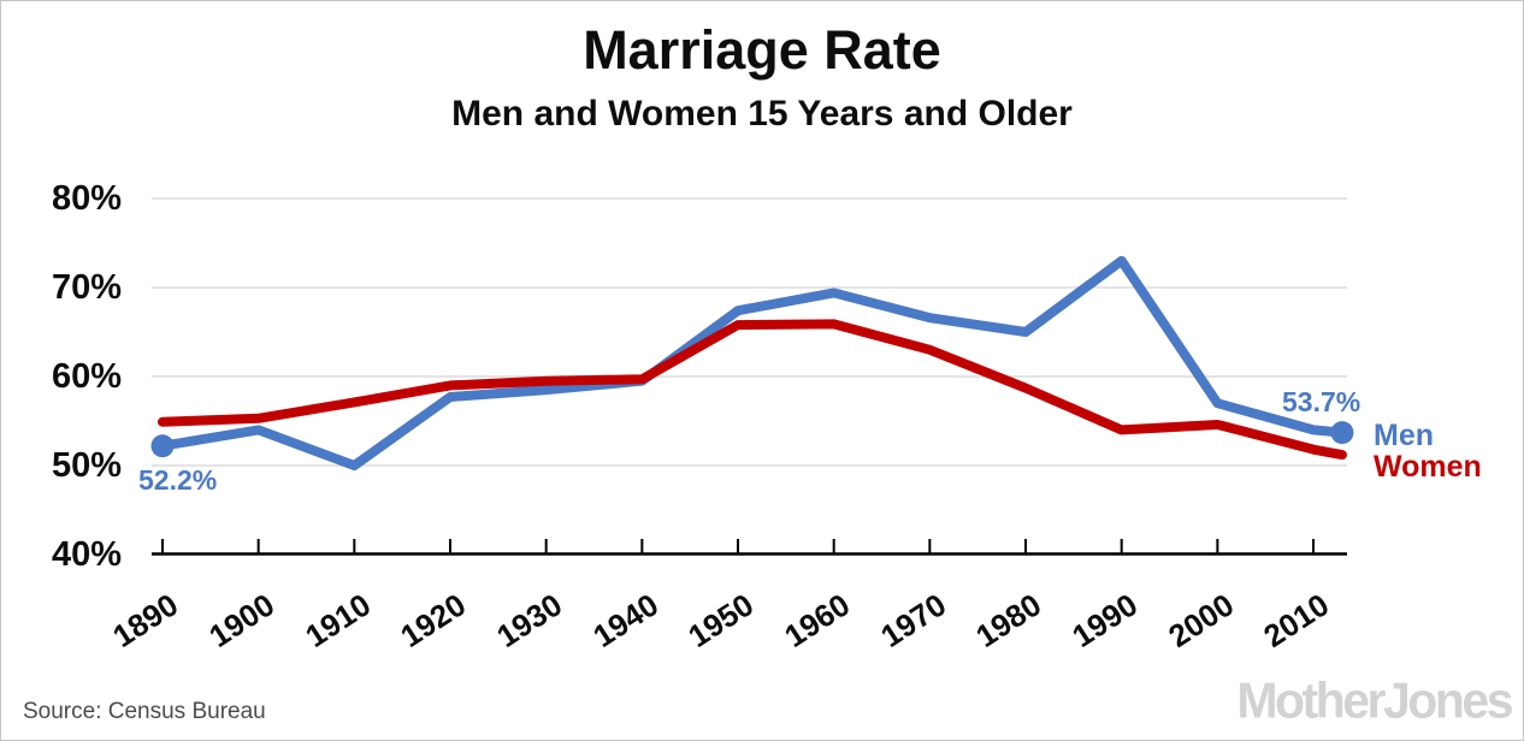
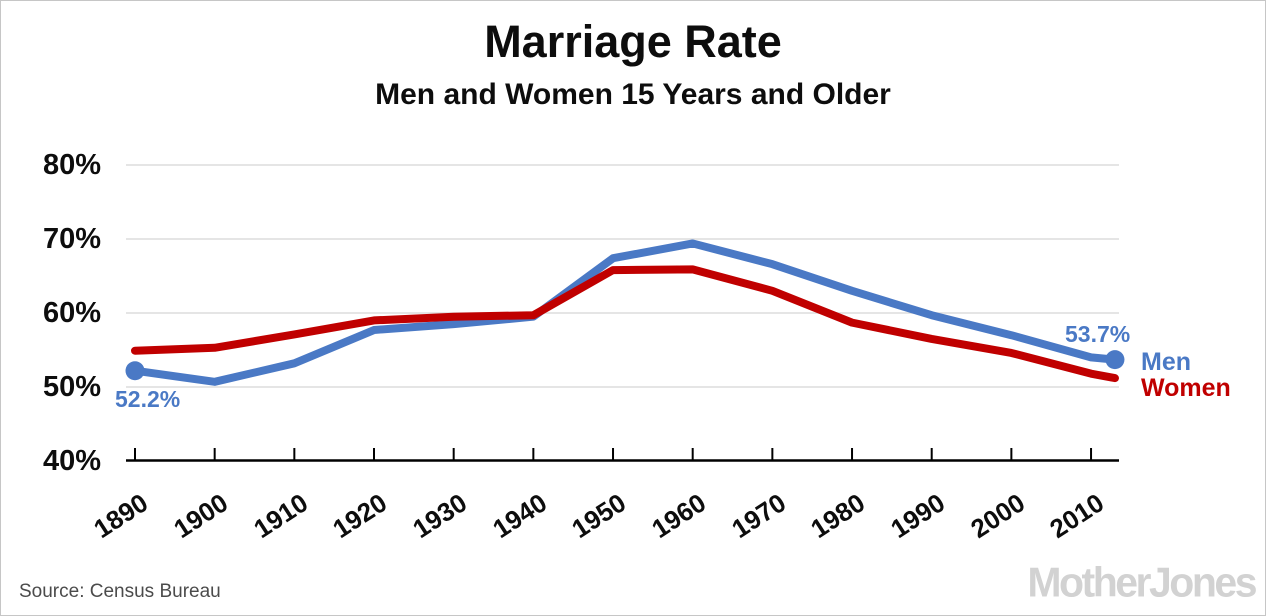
Men/1900: 54% -> 51%
Men/1910: 50% -> 53%
Men/1980: 65% -> 63%
Men/1990: 73% -> 60%
Women/1990: 54% -> 56%
